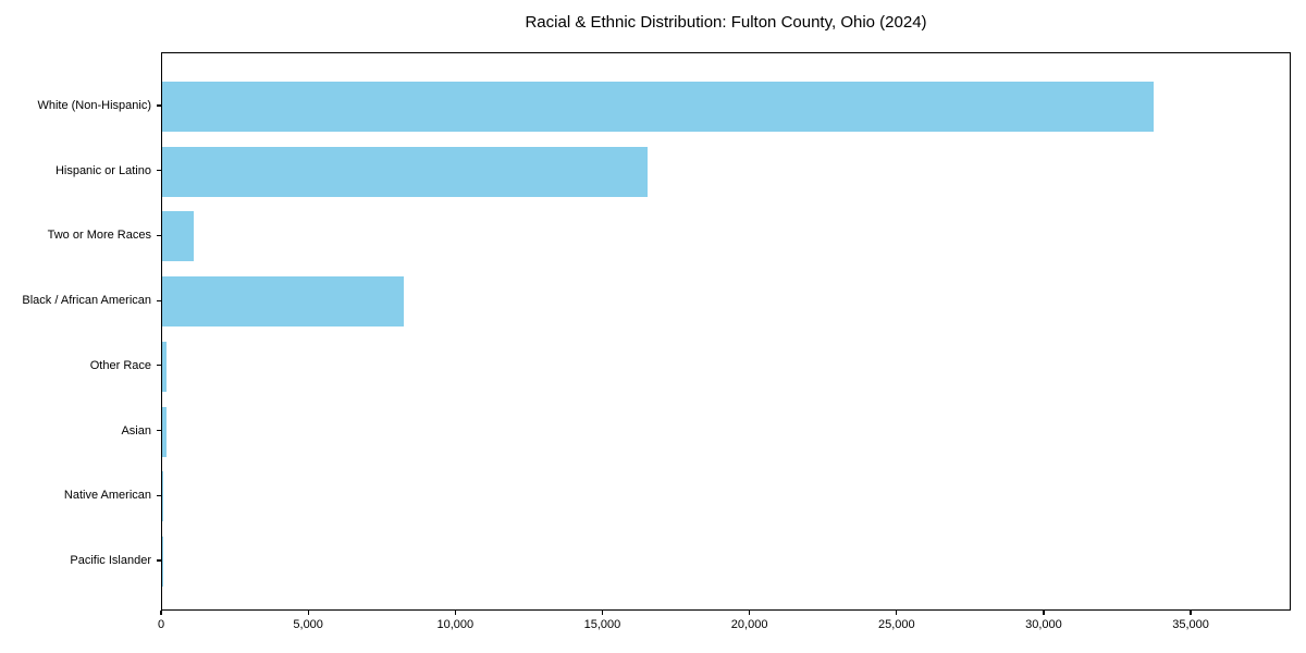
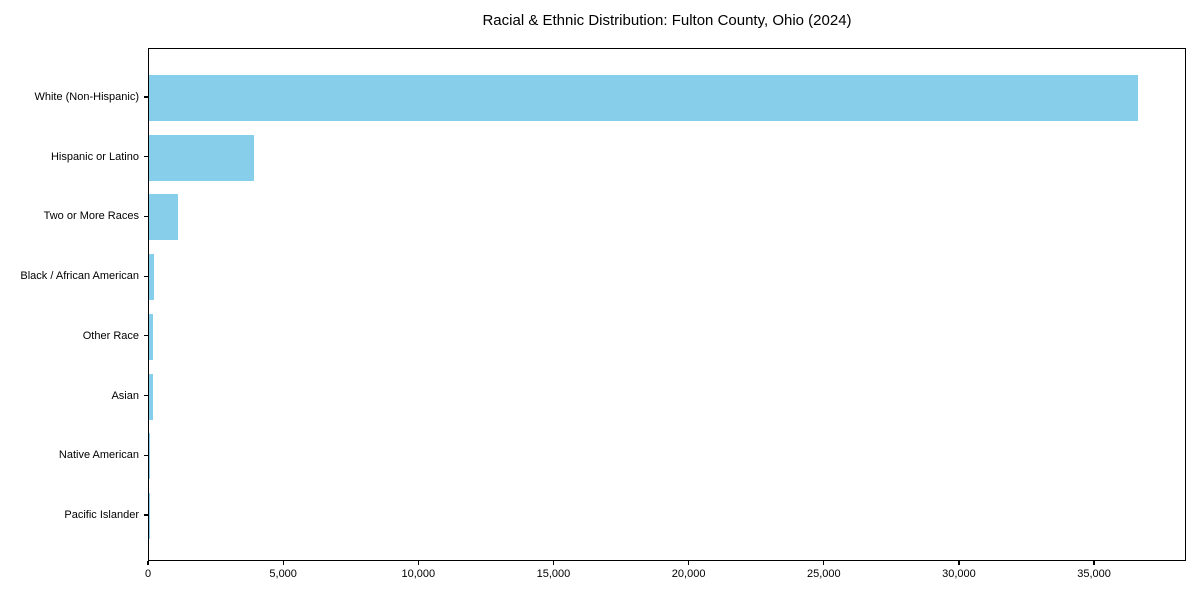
White (Non-Hispanic): 33700 -> 36600
Hispanic or Latino: 16500 -> 3900
Black / African American: 8200 -> 200
